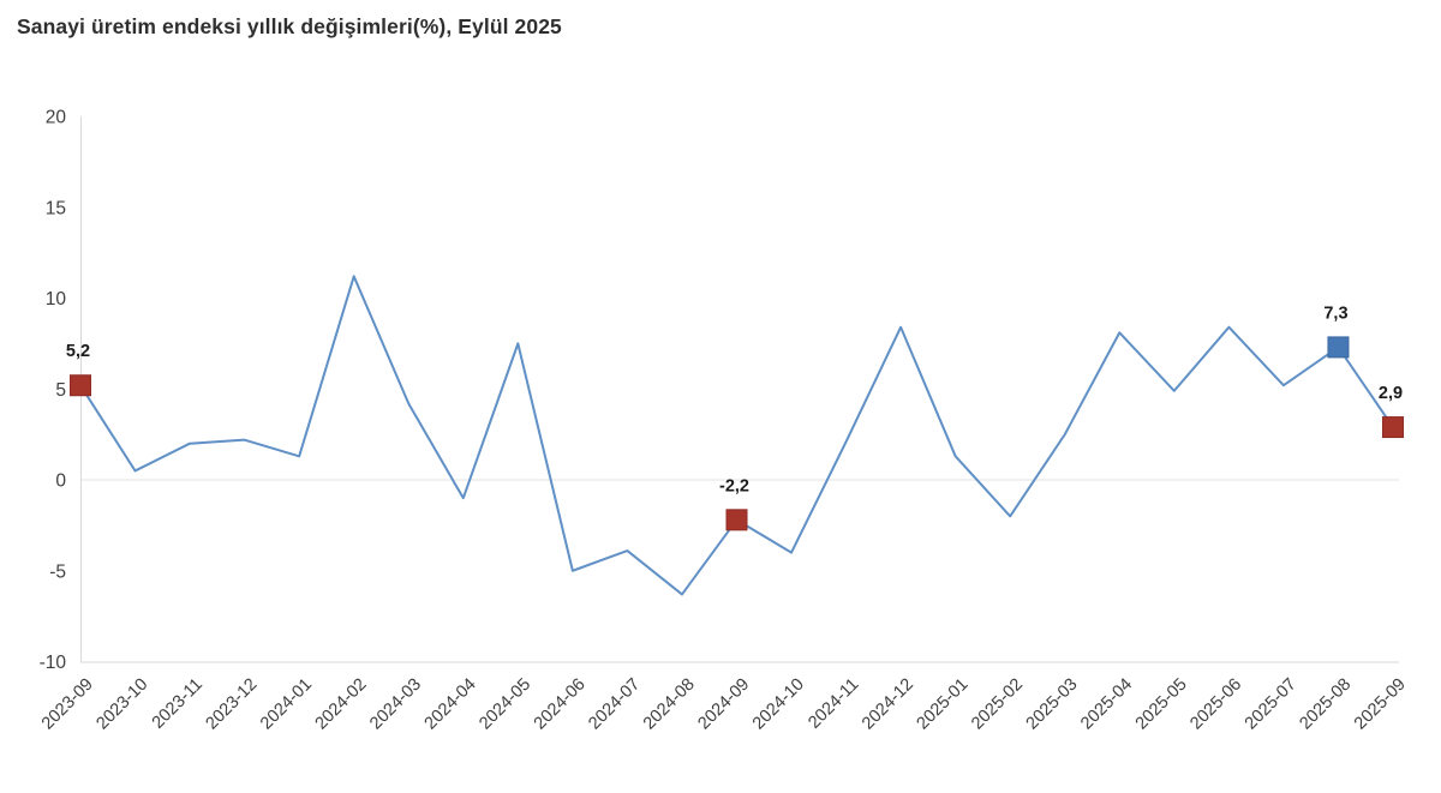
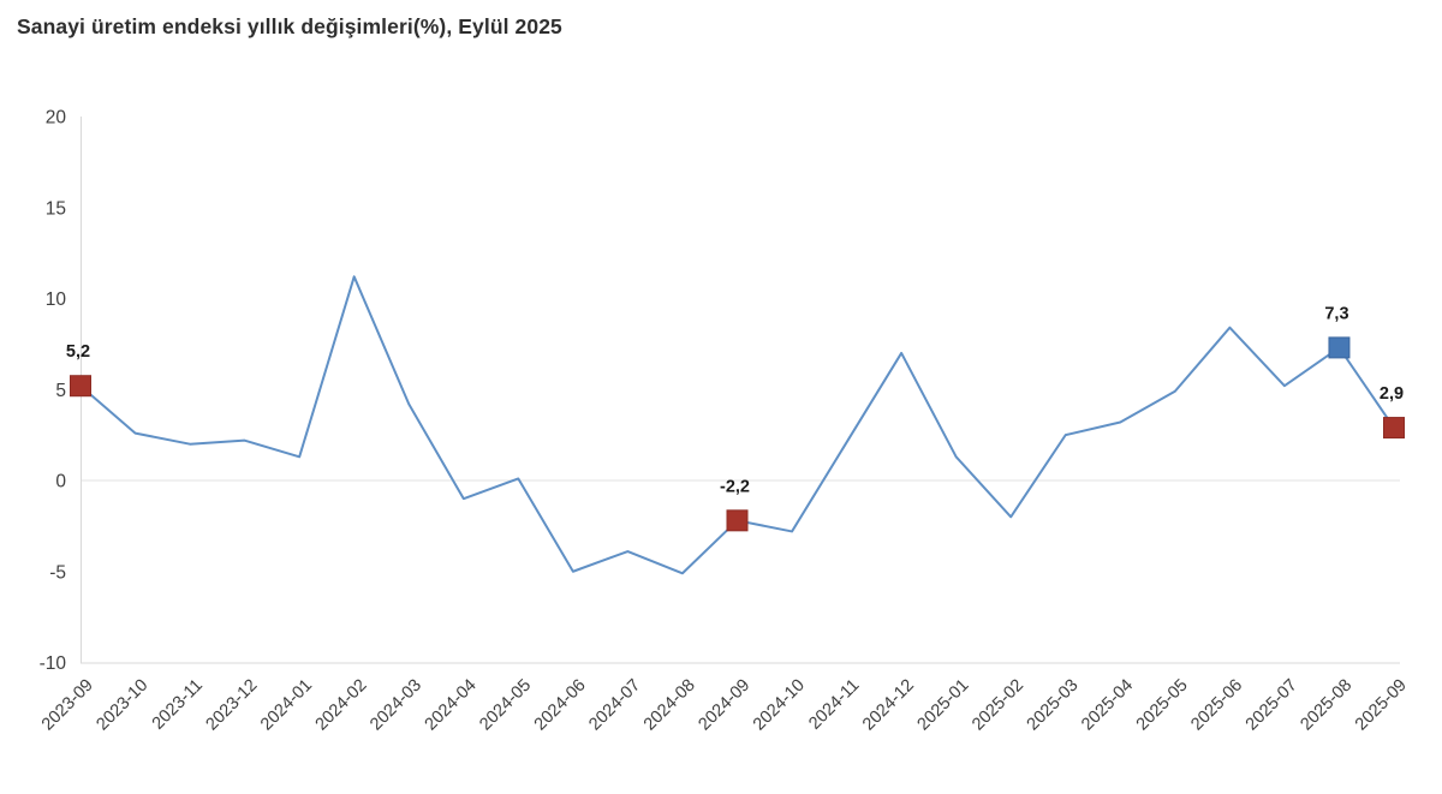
2023-10: 0.5 -> 2.6
2024-05: 7.5 -> 0.1
2024-08: -6.3 -> -5.1
2024-10: -4.0 -> -2.8
2024-12: 8.4 -> 7.0
2025-04: 8.1 -> 3.2
